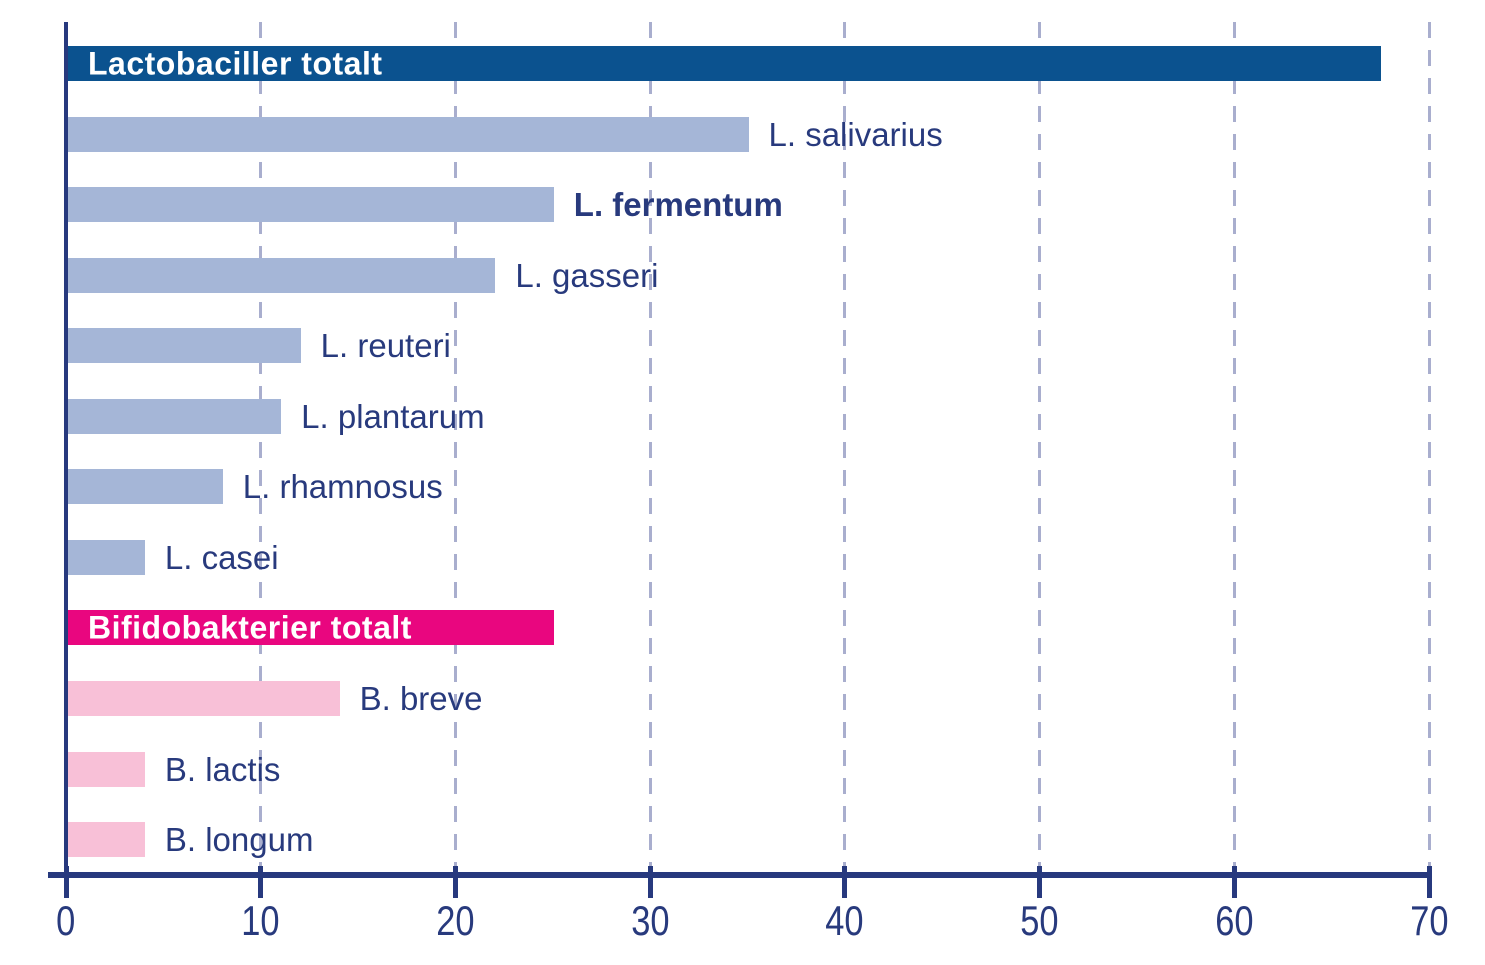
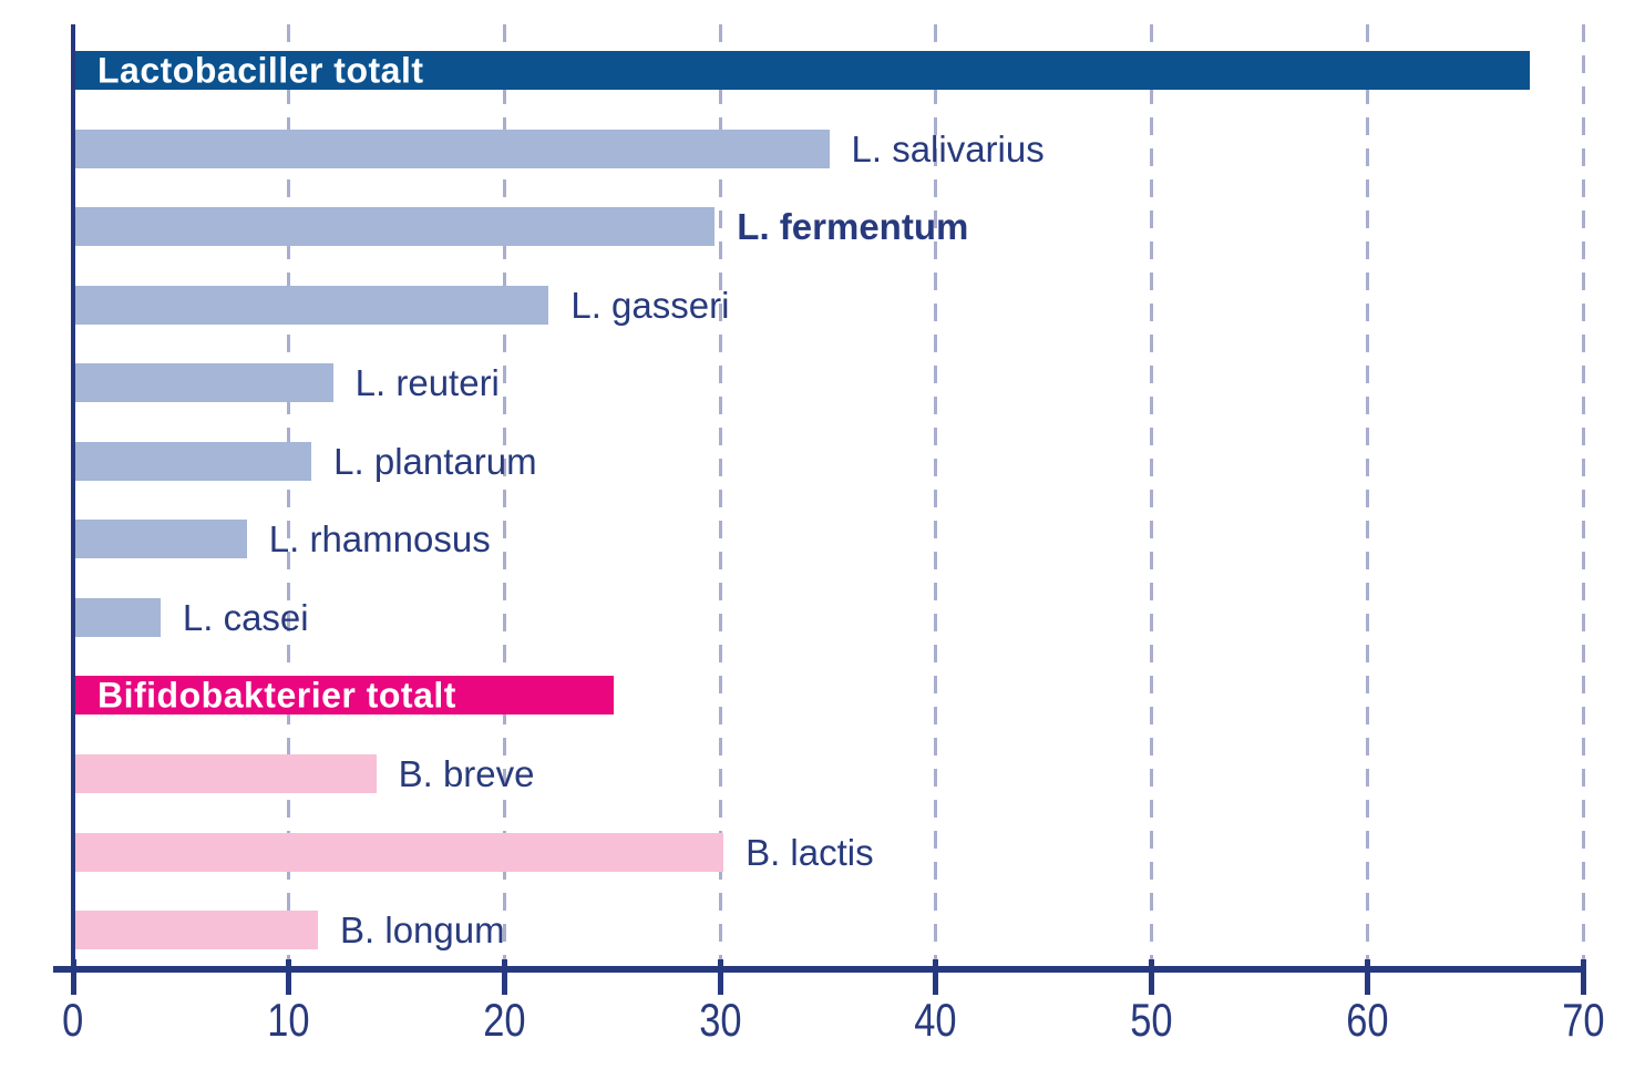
L. fermentum: 25.0 -> 29.7
B. lactis: 4.0 -> 30.1
B. longum: 4.0 -> 11.3
